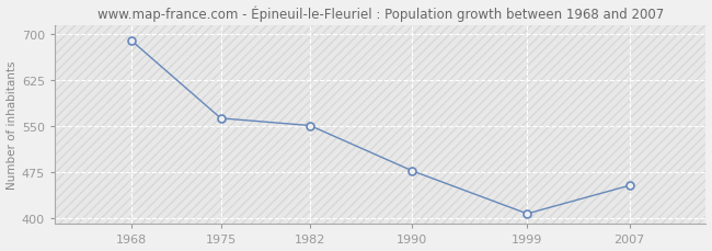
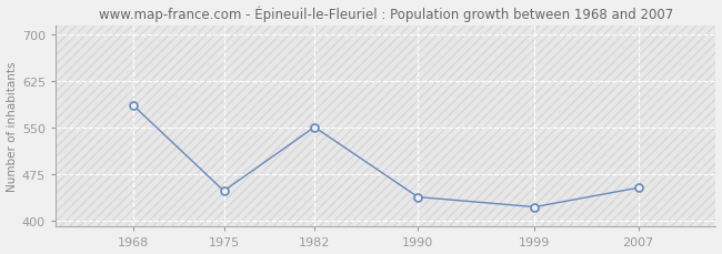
1968: 690 -> 586
1975: 563 -> 448
1990: 477 -> 438
1999: 407 -> 422
